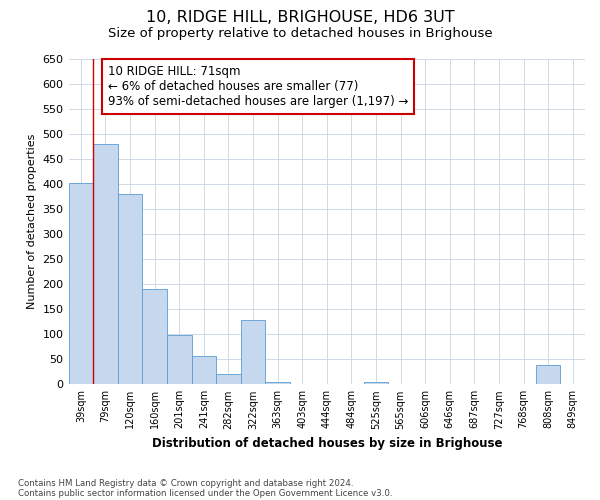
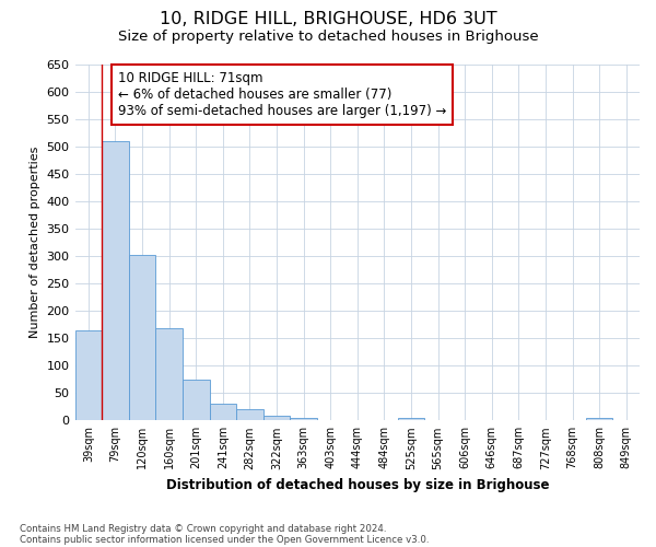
39sqm: 402 -> 165
79sqm: 480 -> 510
120sqm: 380 -> 303
160sqm: 190 -> 168
201sqm: 98 -> 75
241sqm: 56 -> 31
322sqm: 128 -> 8
808sqm: 38 -> 5
